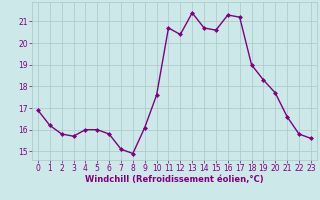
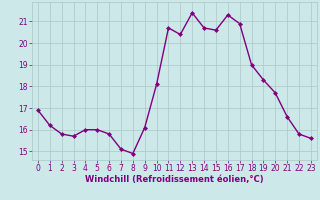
10: 17.6 -> 18.1
17: 21.2 -> 20.9
